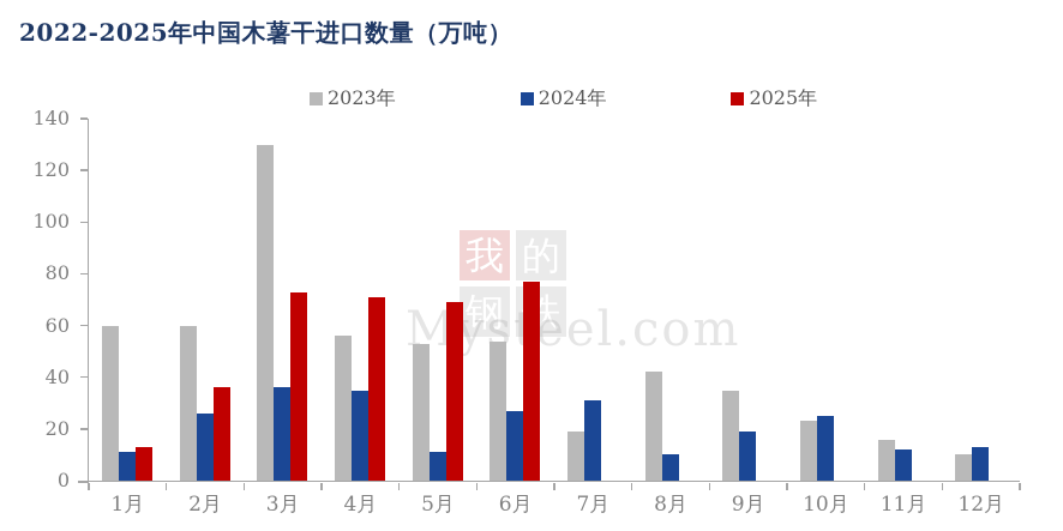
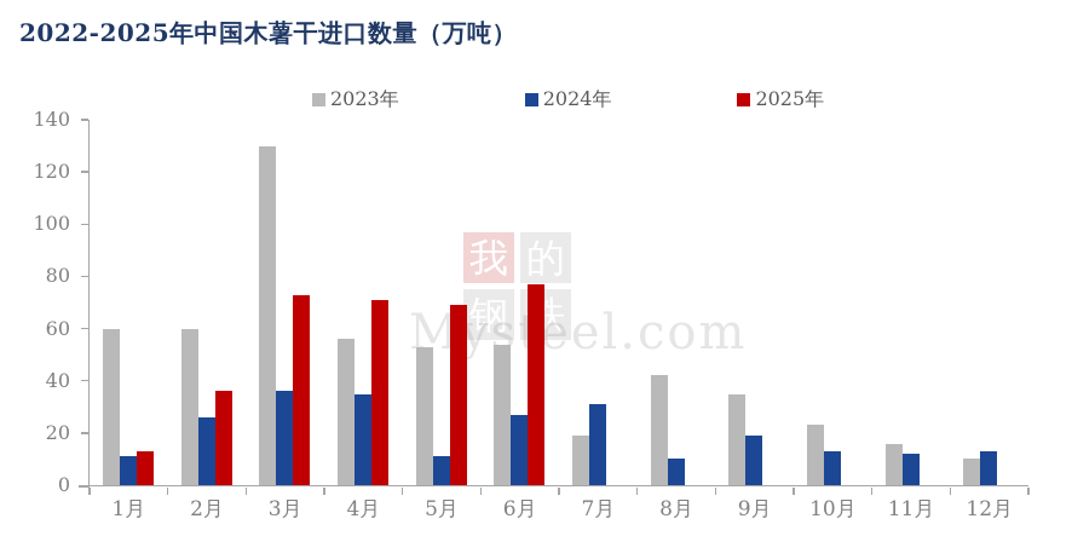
2024年/10月: 25 -> 13
